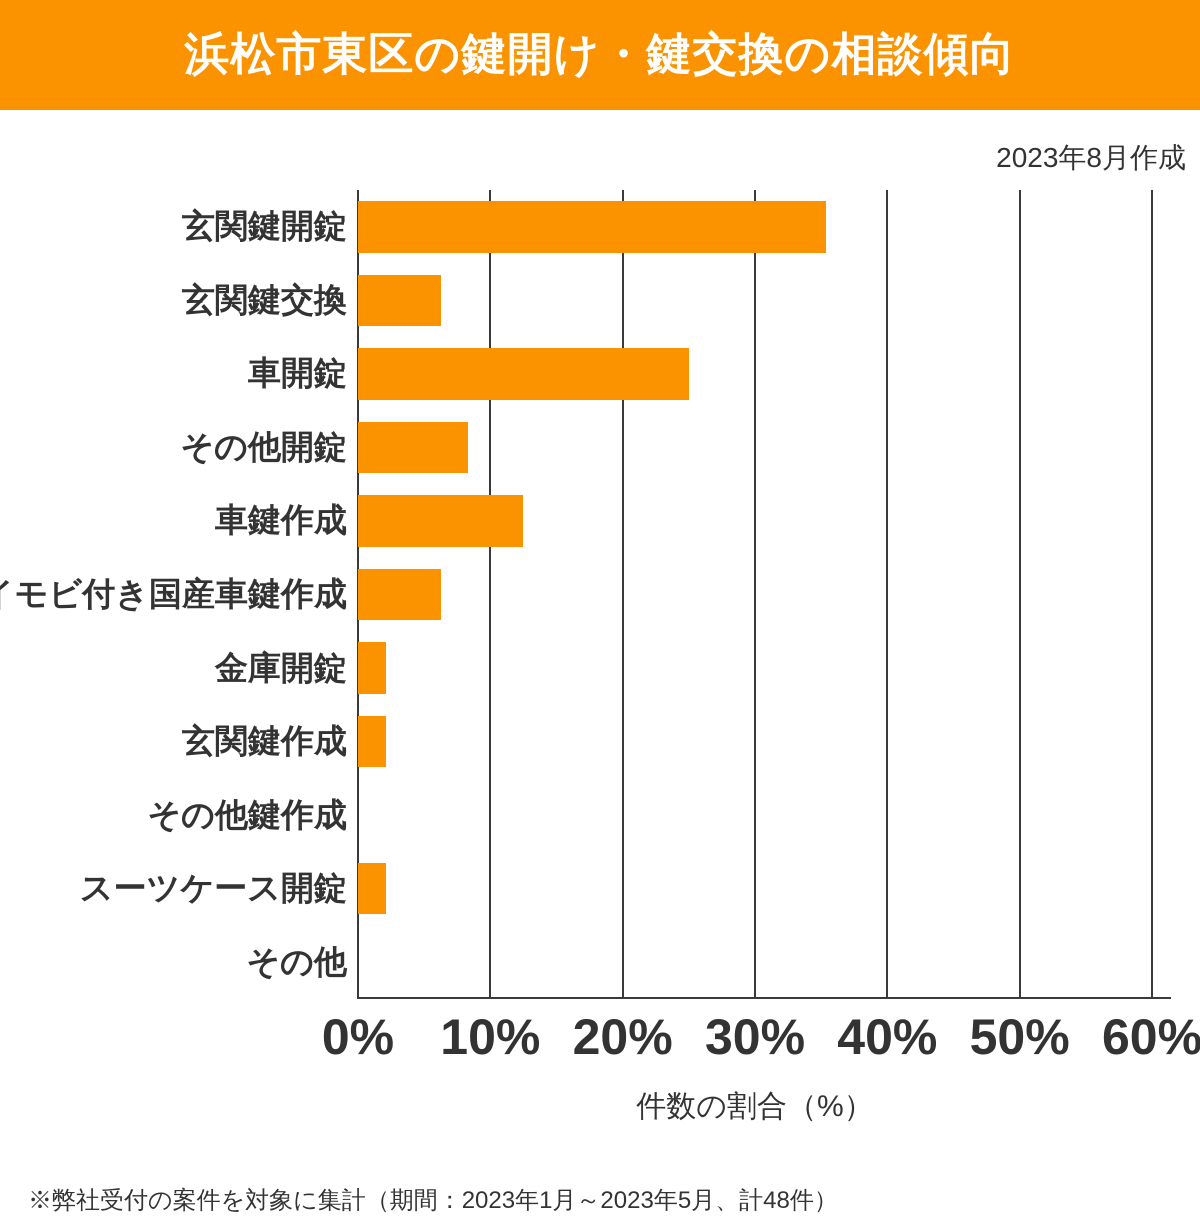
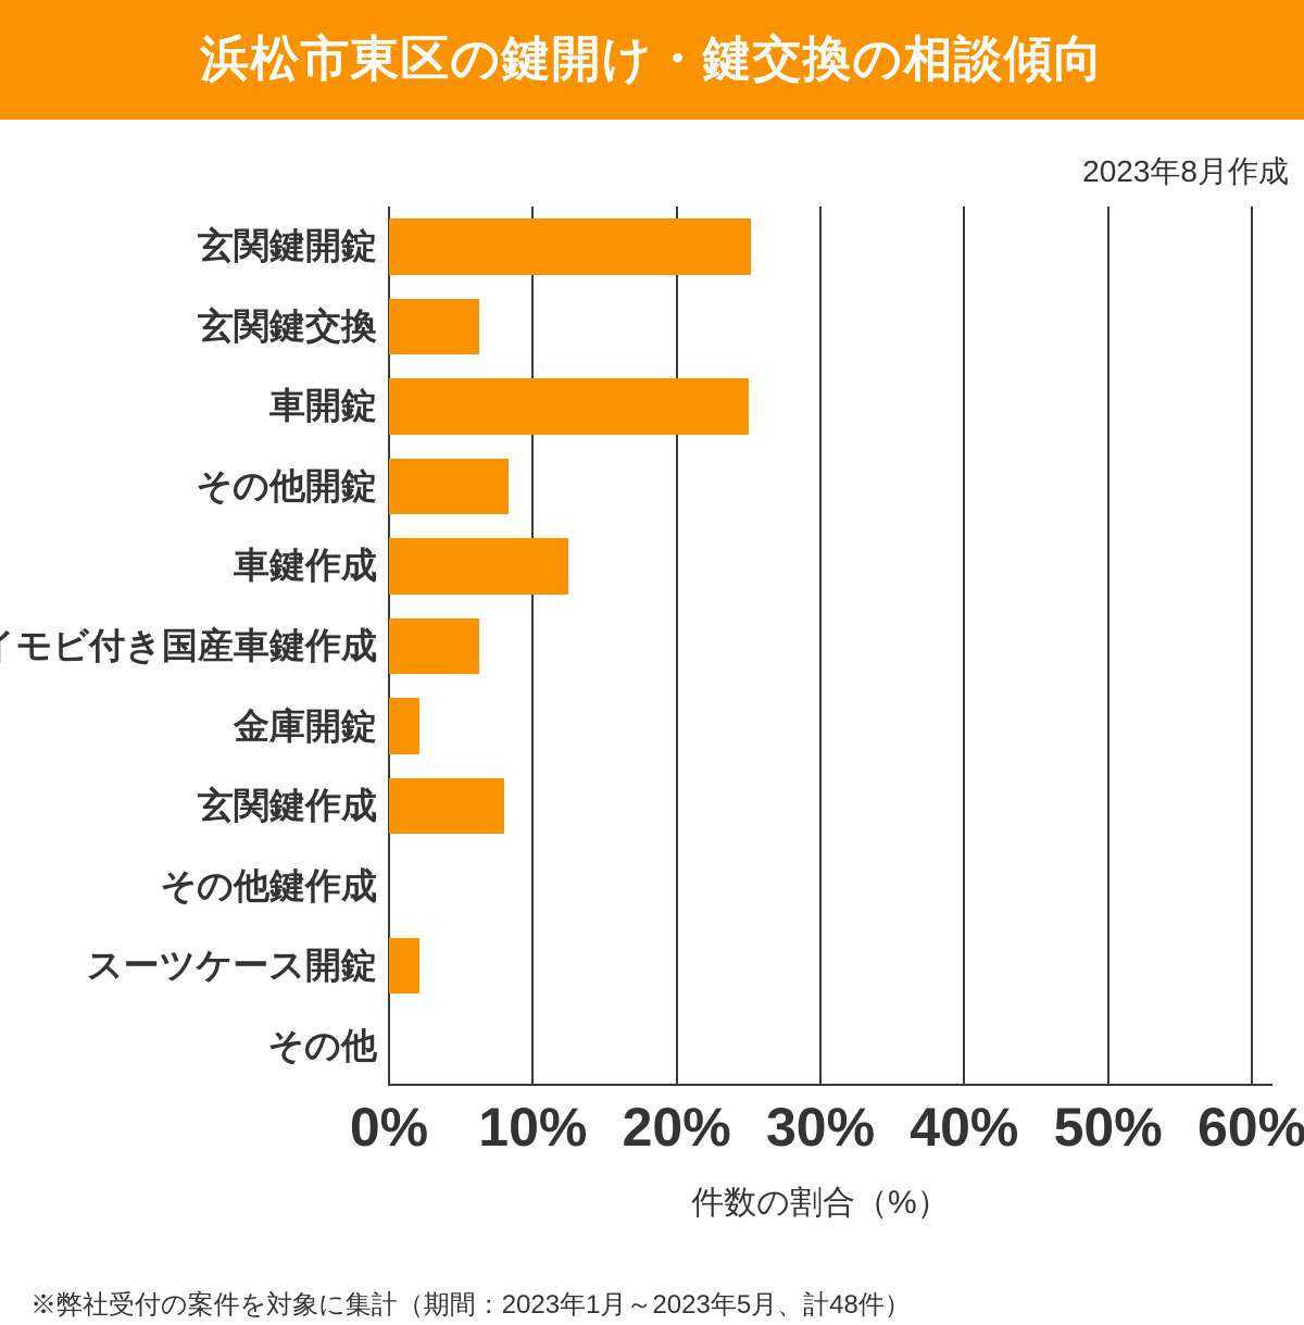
玄関鍵開錠: 35.4% -> 25.2%
玄関鍵作成: 2.1% -> 8.0%
